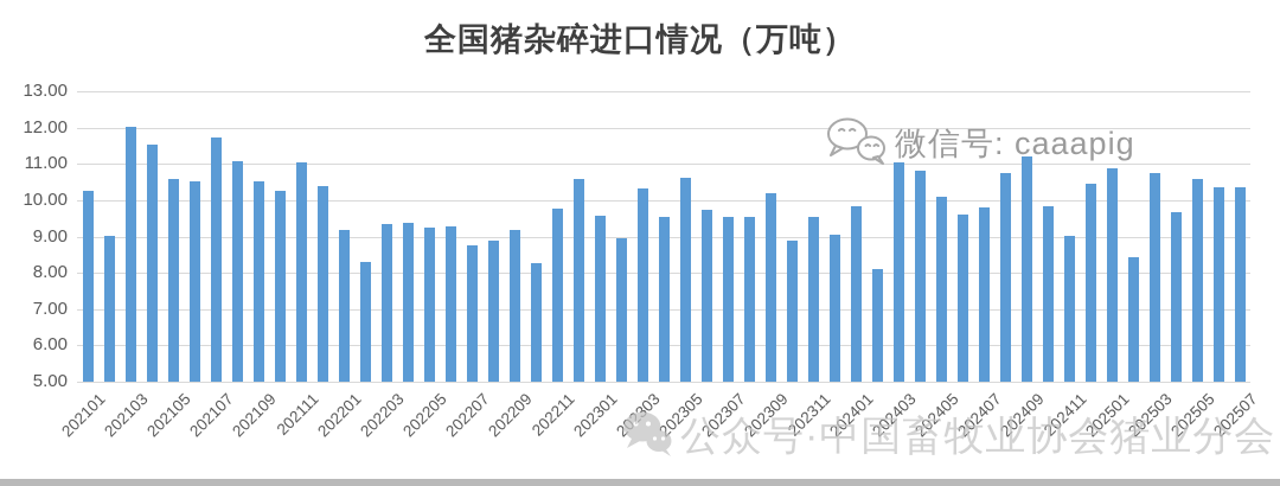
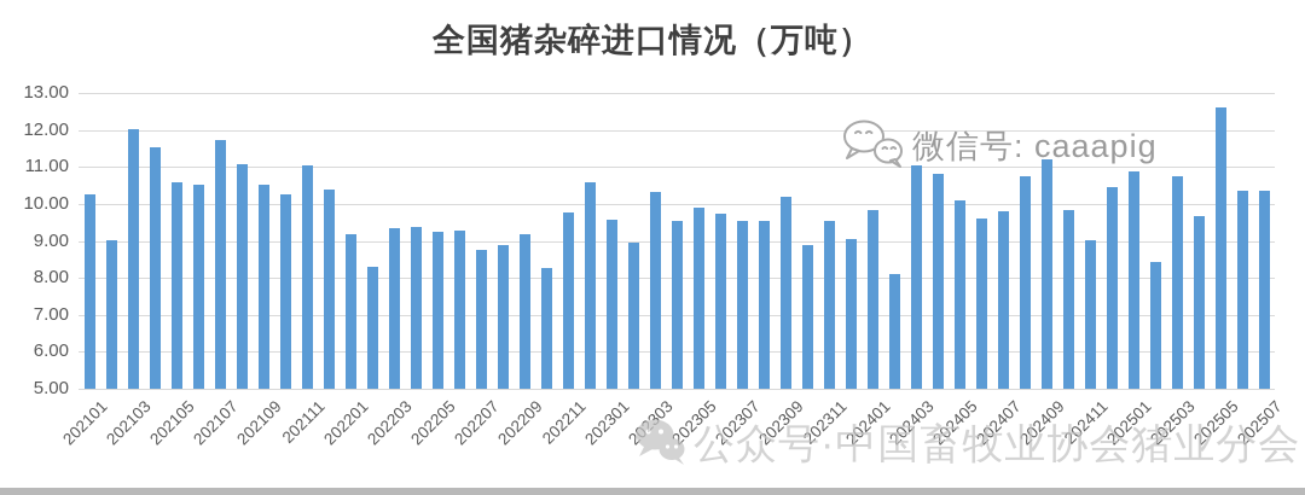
202305: 10.6 -> 9.9
202505: 10.6 -> 12.6
